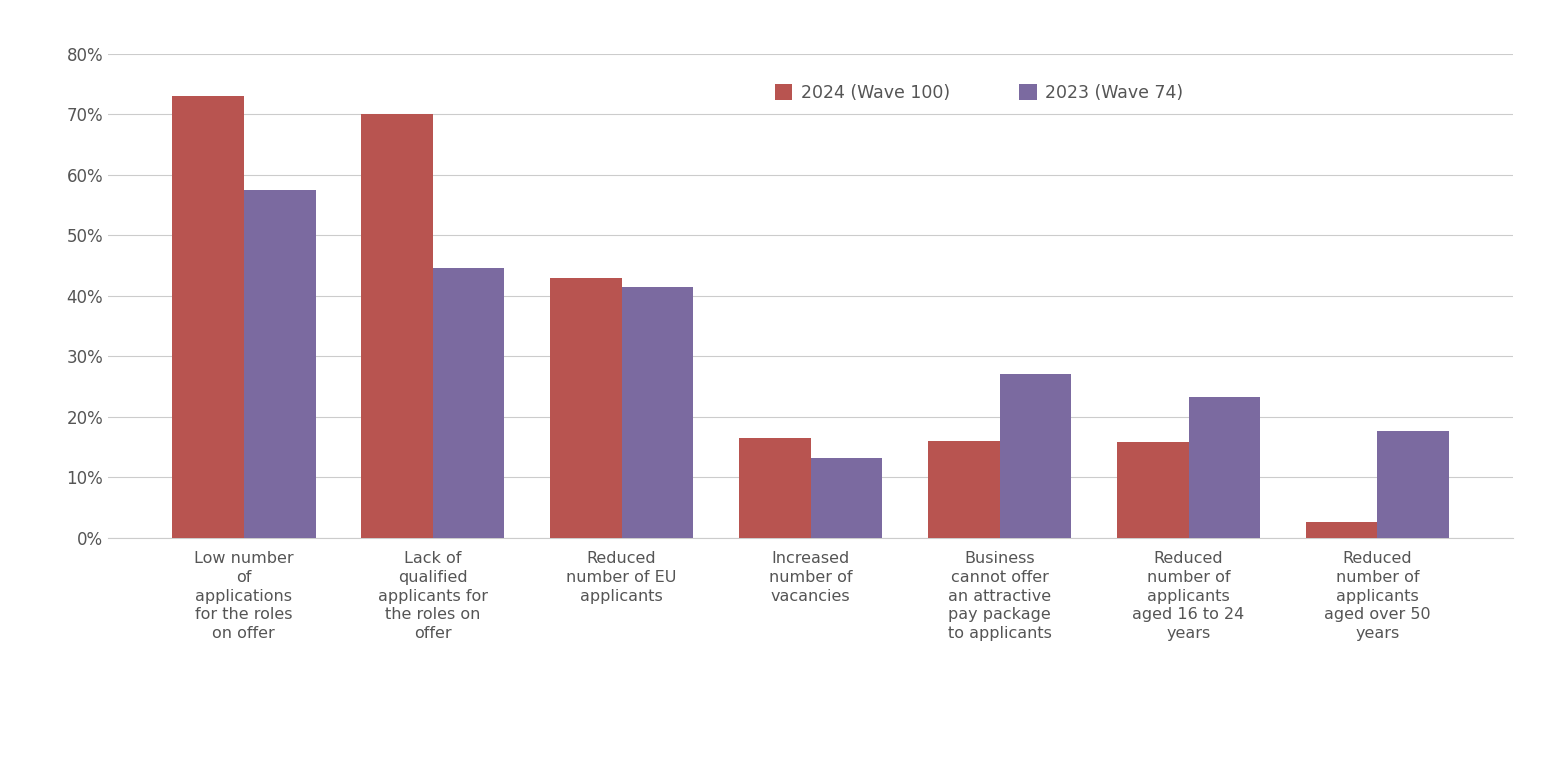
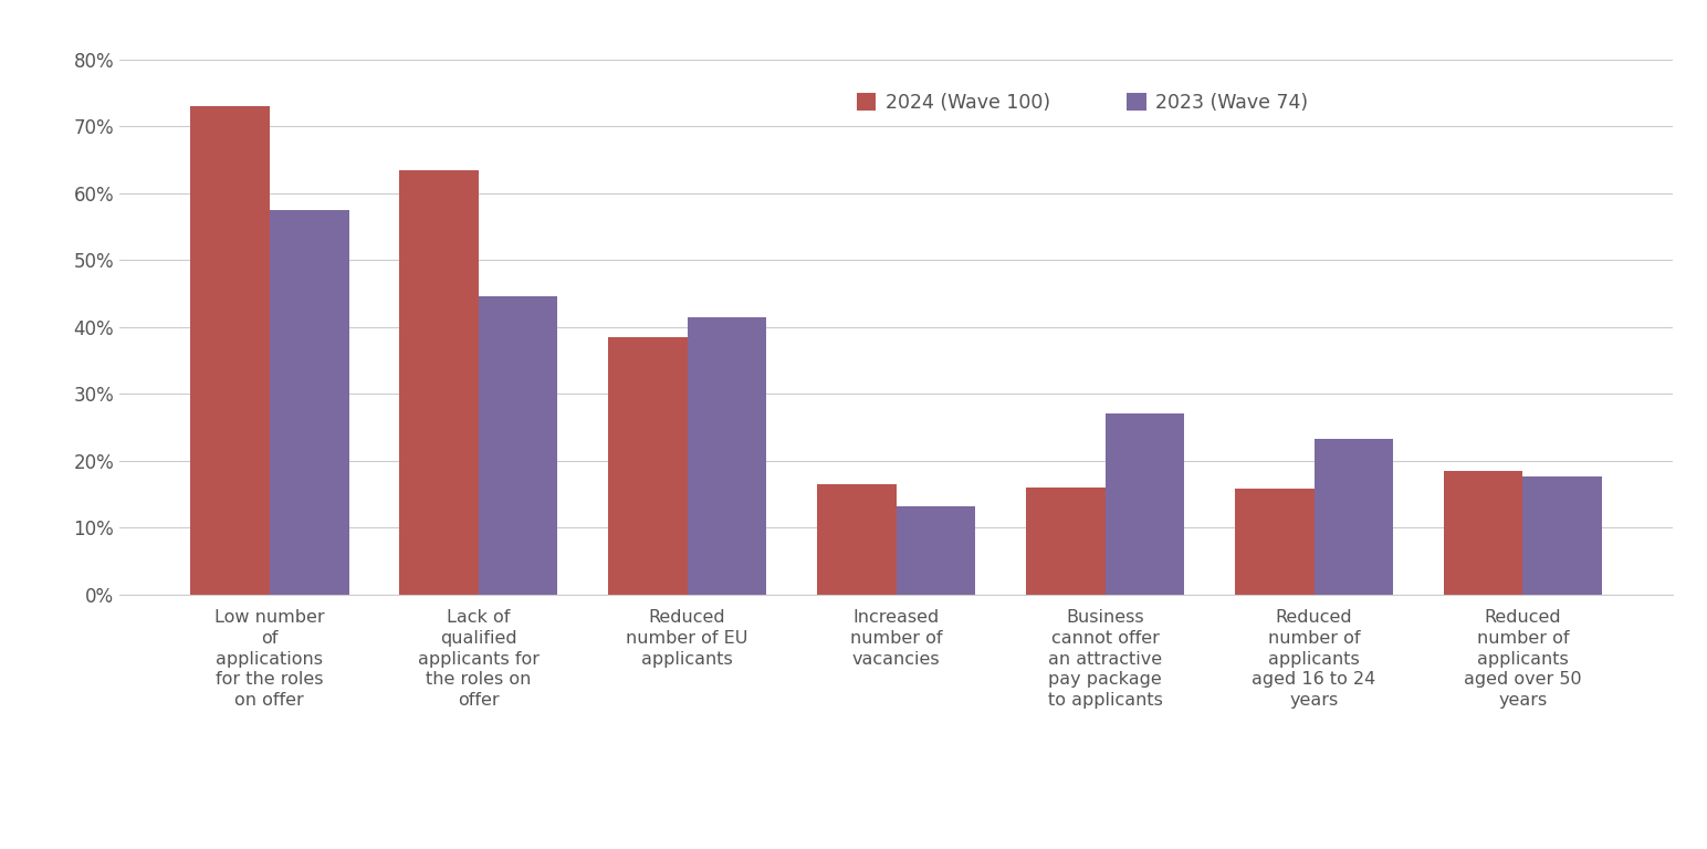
2024 (Wave 100)/Lack of qualified applicants for the roles on offer: 70.0% -> 63.4%
2024 (Wave 100)/Reduced number of EU applicants: 43.0% -> 38.4%
2024 (Wave 100)/Reduced number of applicants aged over 50 years: 2.5% -> 18.4%
